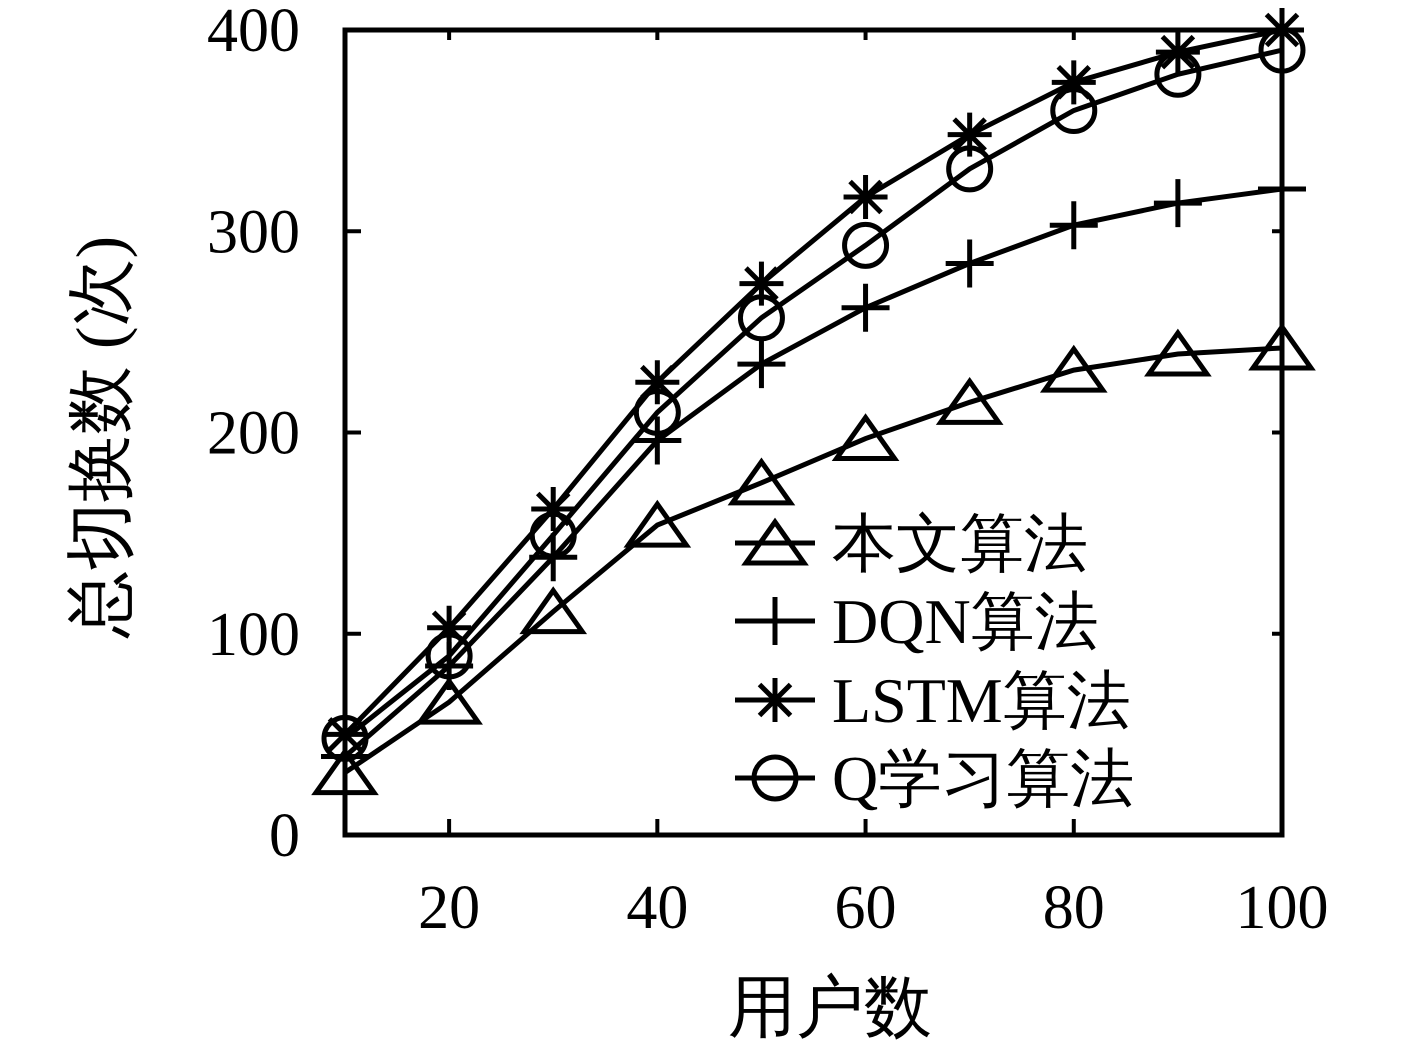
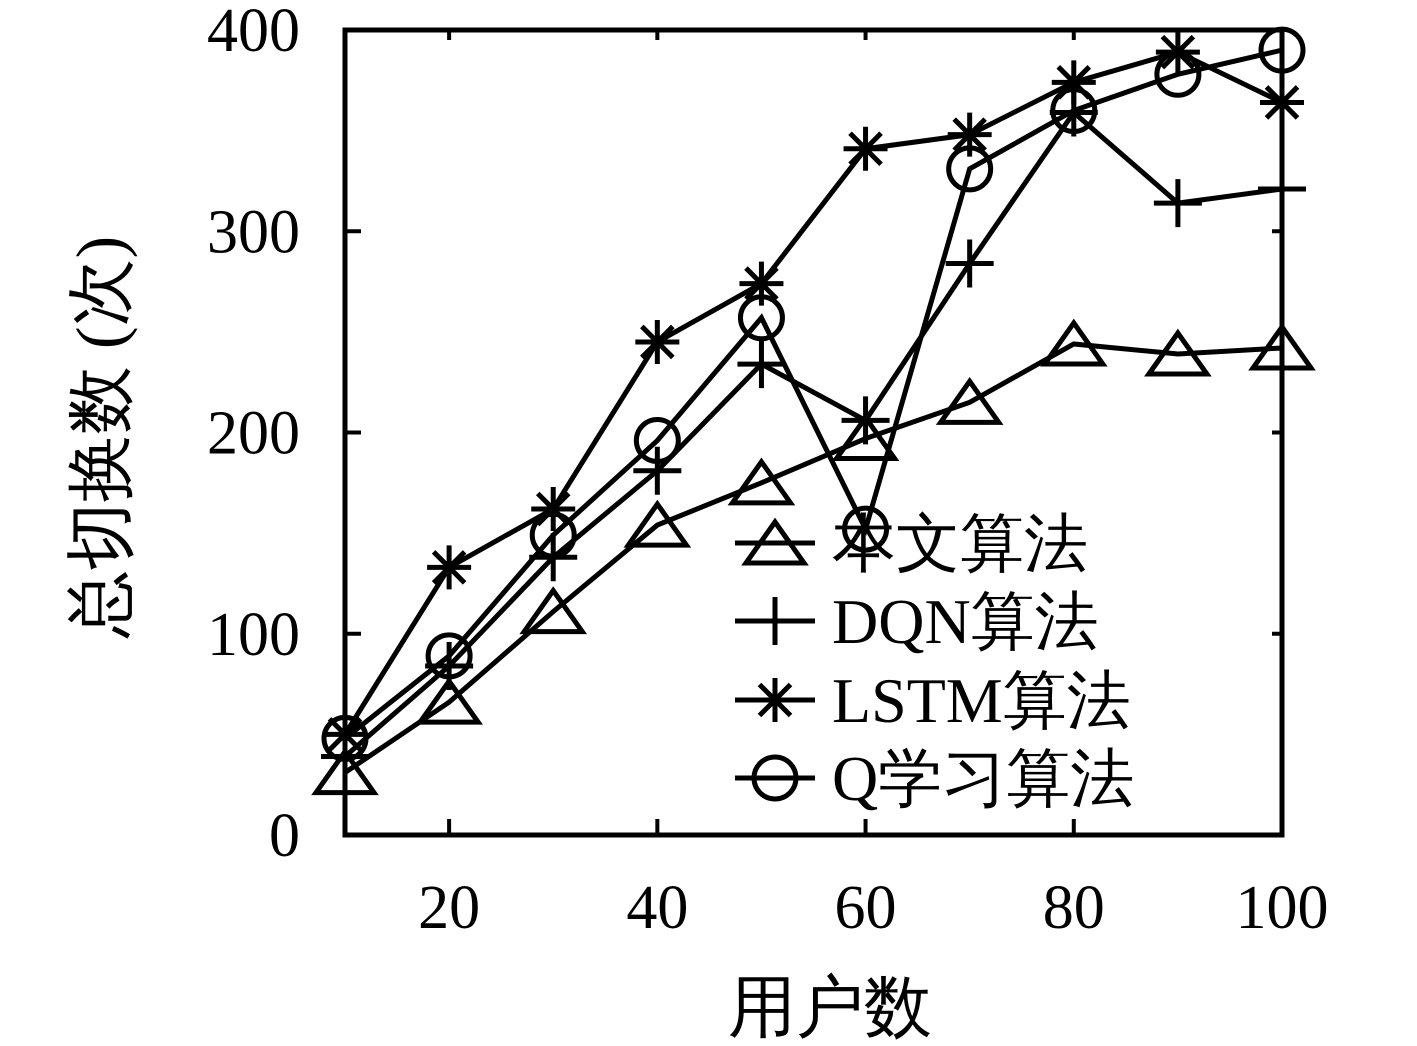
LSTM算法/20: 103 -> 133
DQN算法/40: 196 -> 181
LSTM算法/40: 225 -> 245
Q学习算法/40: 210 -> 196
DQN算法/60: 262 -> 206
LSTM算法/60: 317 -> 341
Q学习算法/60: 293 -> 152
本文算法/80: 231 -> 244
DQN算法/80: 303 -> 359
LSTM算法/100: 400 -> 364
